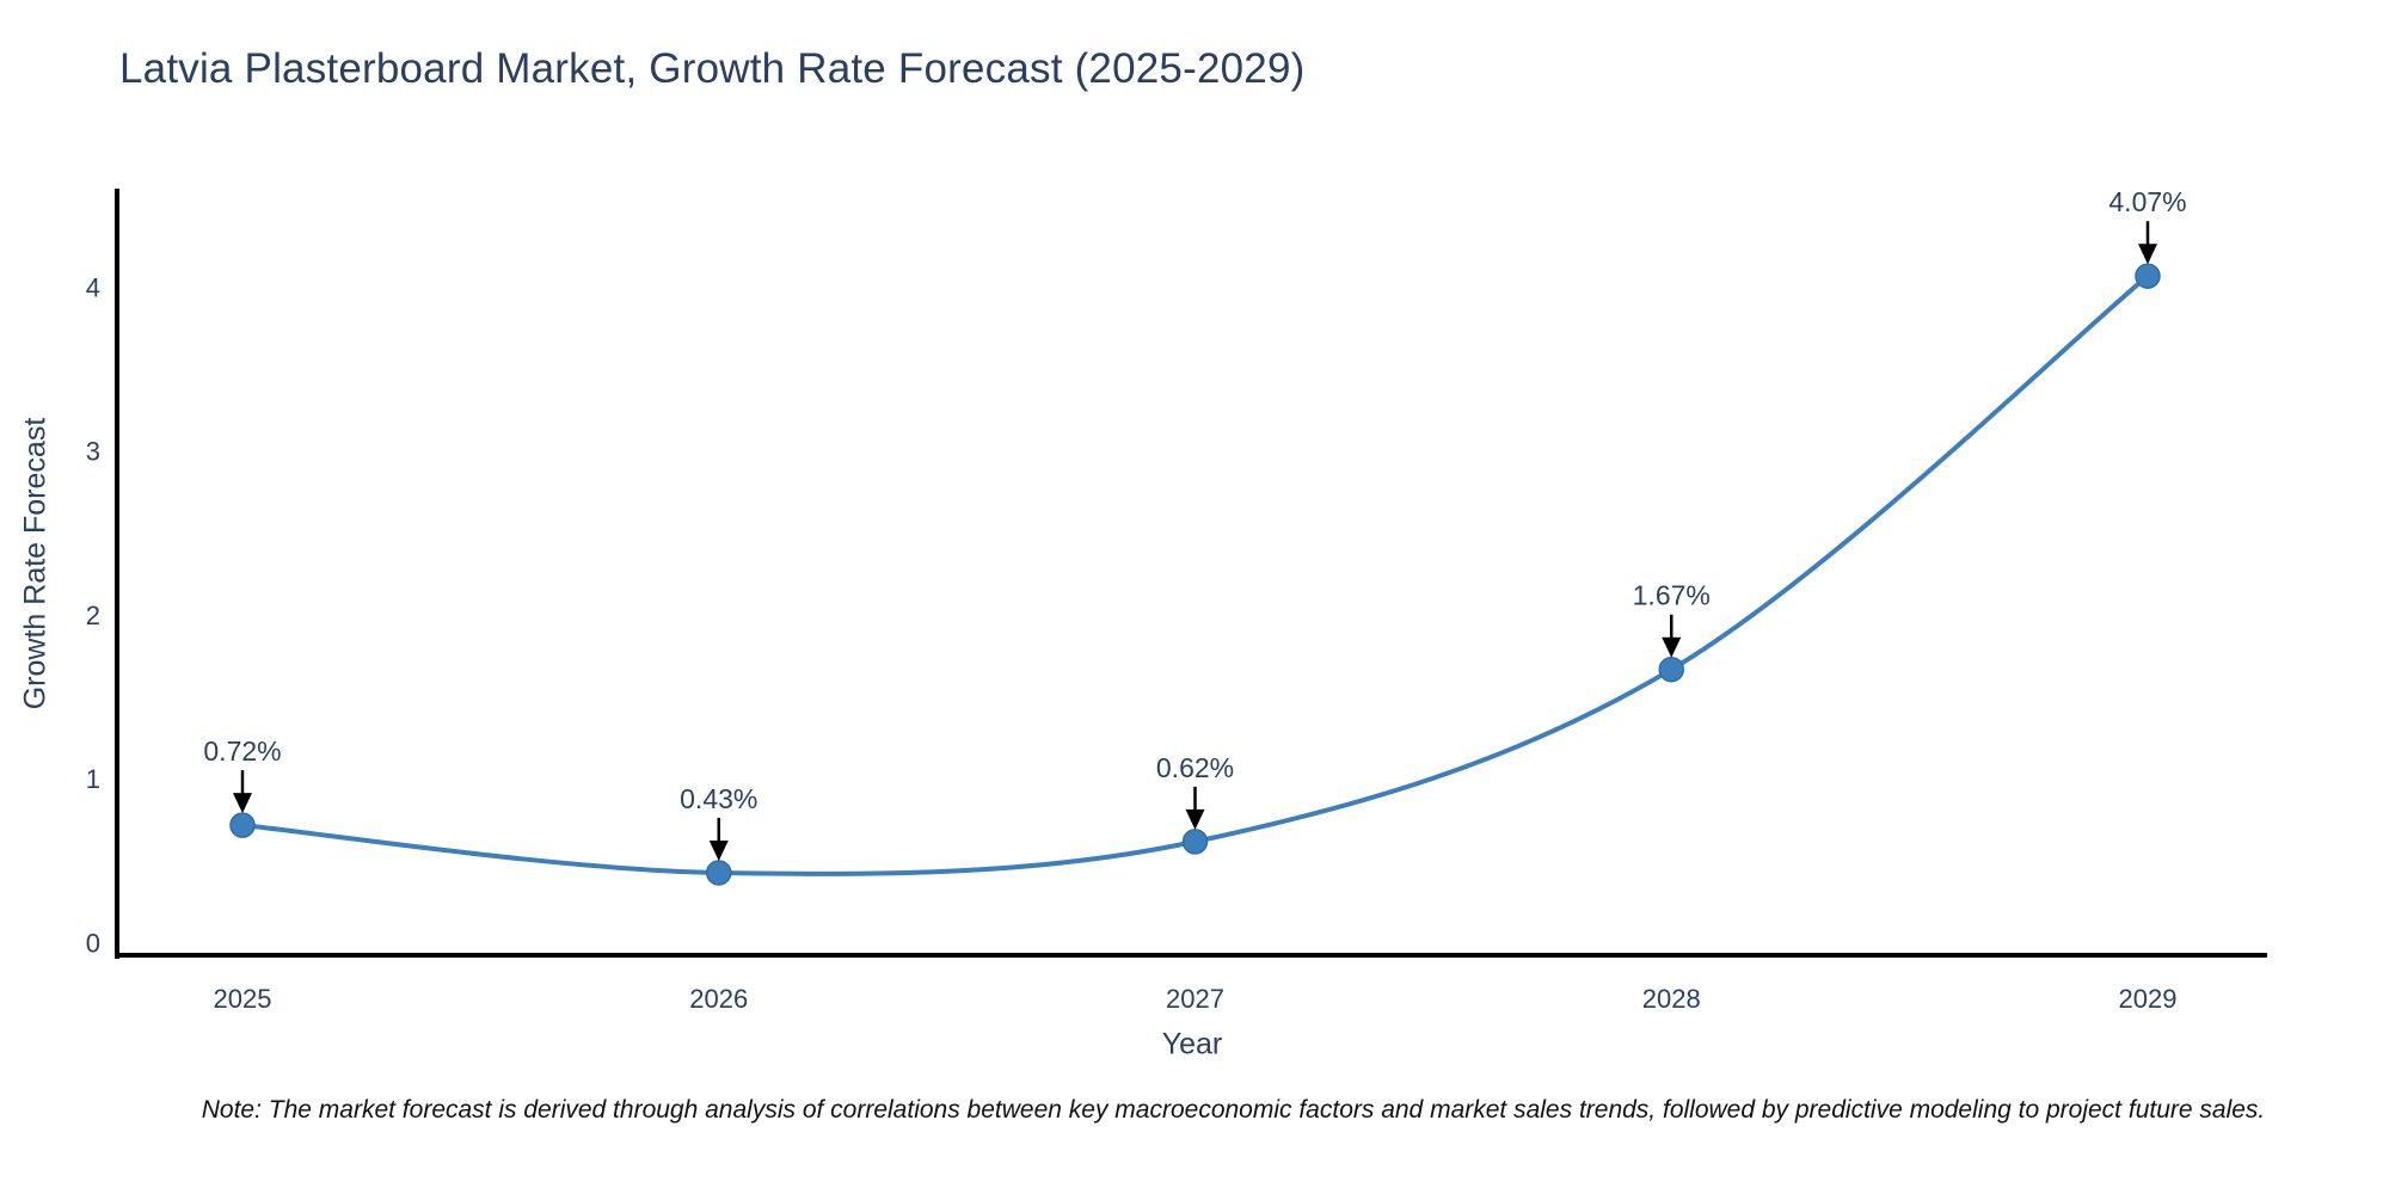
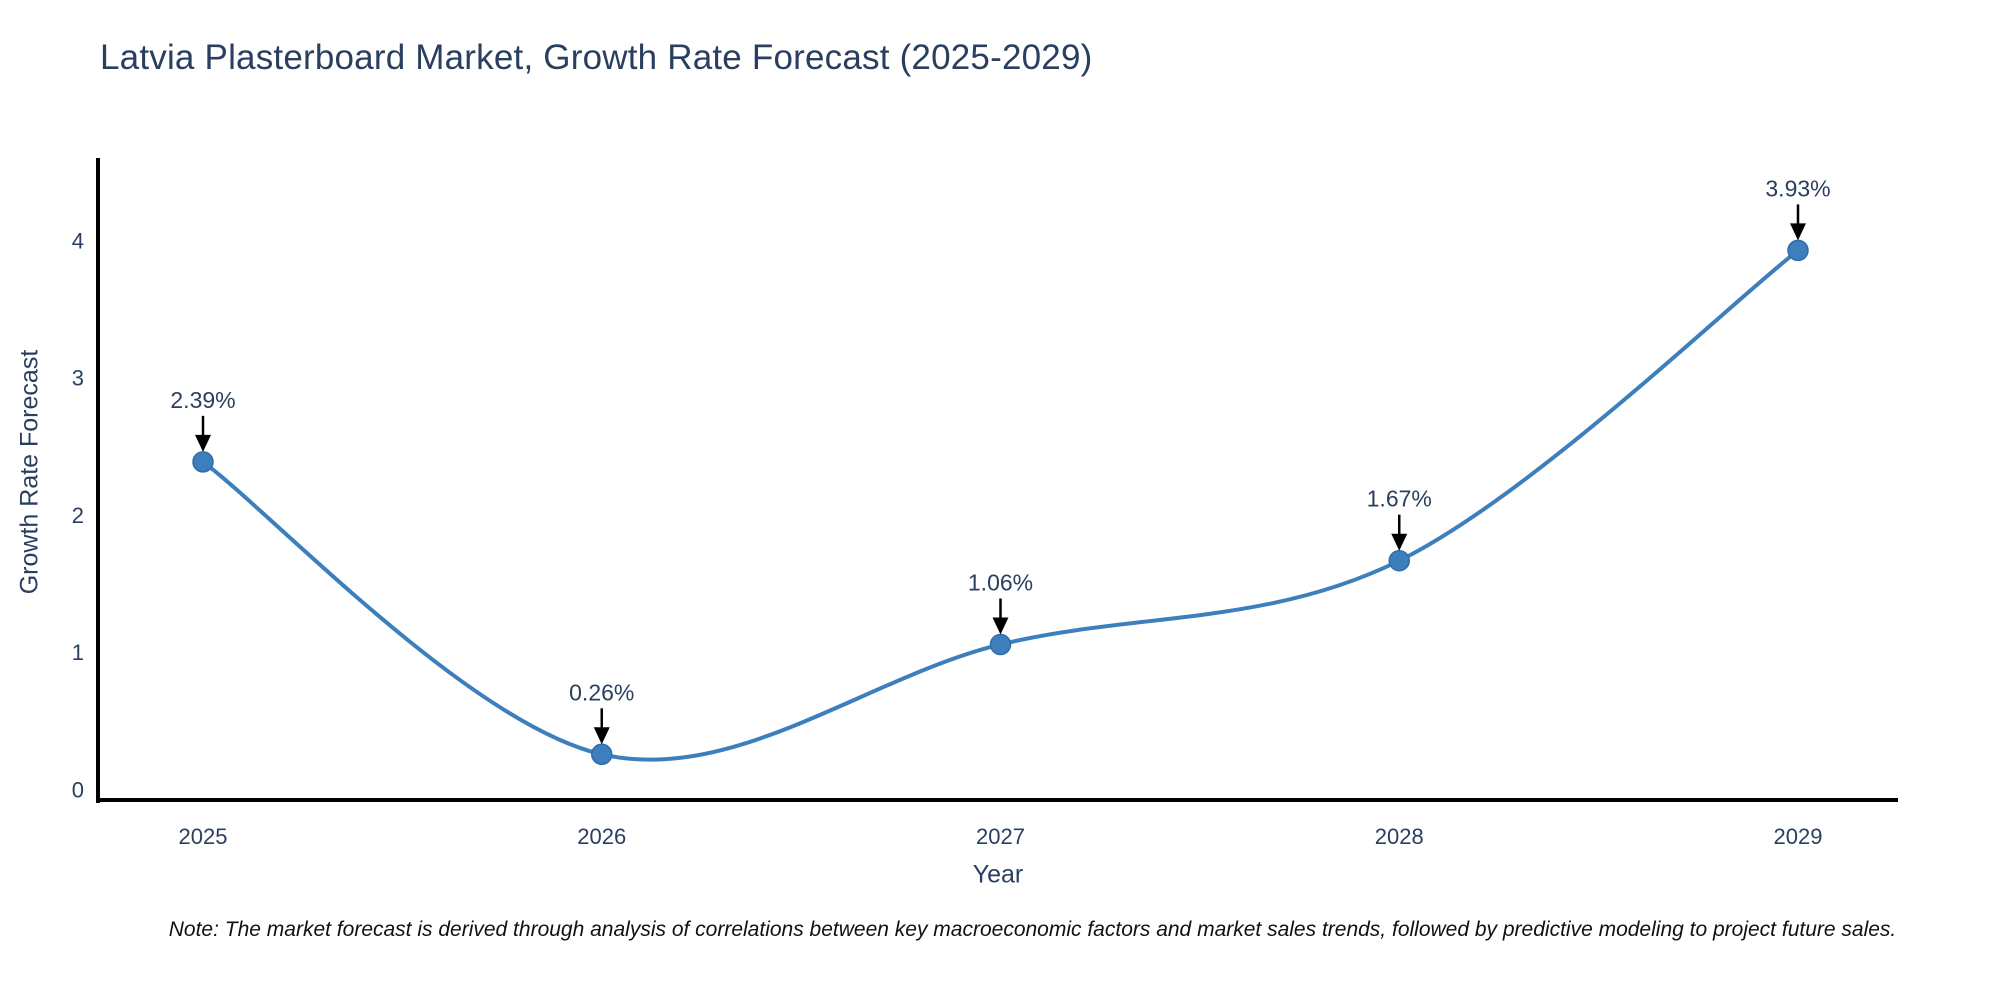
2025: 0.72% -> 2.39%
2026: 0.43% -> 0.26%
2027: 0.62% -> 1.06%
2029: 4.07% -> 3.93%
